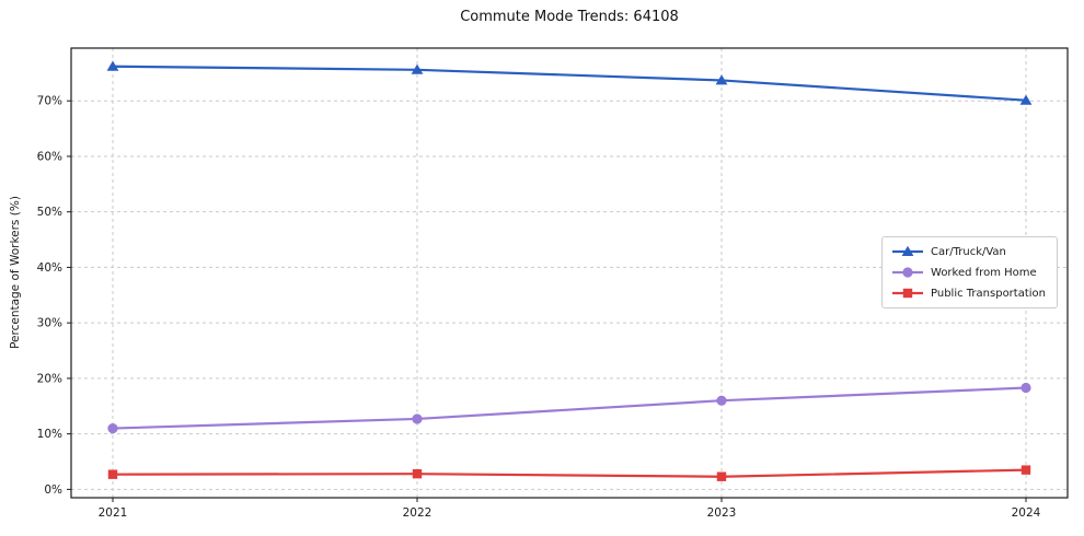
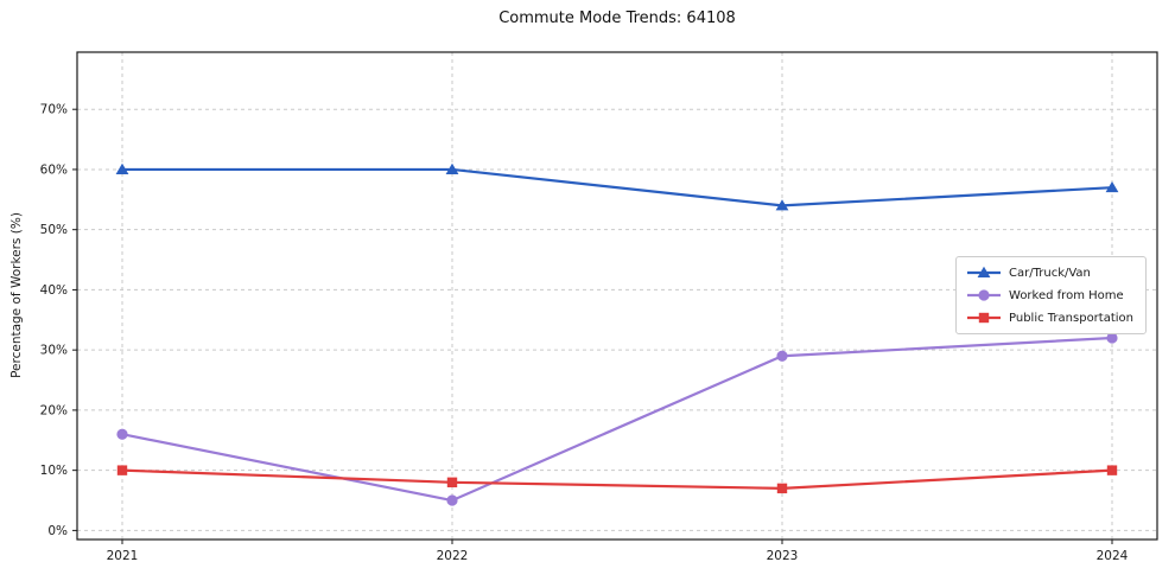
Car/Truck/Van/2021: 76% -> 60%
Worked from Home/2021: 11% -> 16%
Public Transportation/2021: 3% -> 10%
Car/Truck/Van/2022: 76% -> 60%
Worked from Home/2022: 13% -> 5%
Public Transportation/2022: 3% -> 8%
Car/Truck/Van/2023: 74% -> 54%
Worked from Home/2023: 16% -> 29%
Public Transportation/2023: 2% -> 7%
Car/Truck/Van/2024: 70% -> 57%
Worked from Home/2024: 18% -> 32%
Public Transportation/2024: 4% -> 10%
